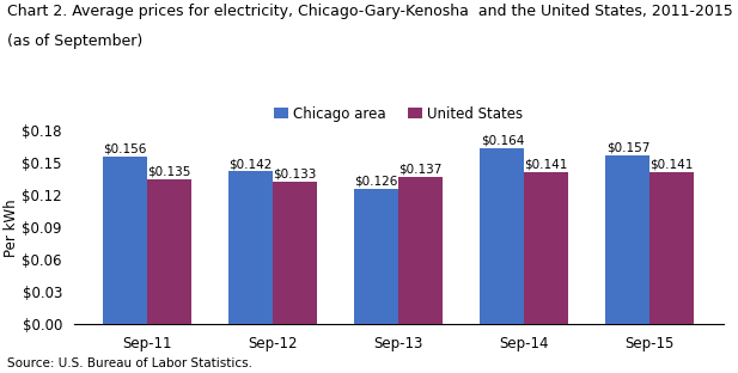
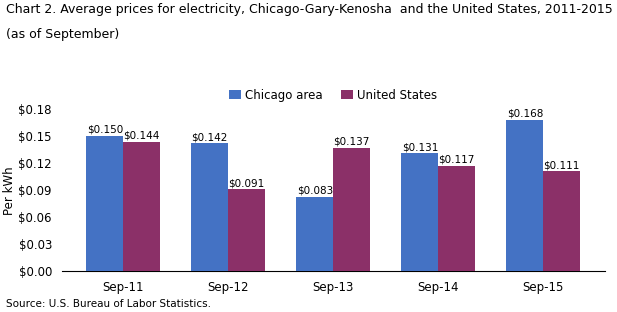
Chicago area/Sep-11: $0.156 -> $0.150
United States/Sep-11: $0.135 -> $0.144
United States/Sep-12: $0.133 -> $0.091
Chicago area/Sep-13: $0.126 -> $0.083
Chicago area/Sep-14: $0.164 -> $0.131
United States/Sep-14: $0.141 -> $0.117
Chicago area/Sep-15: $0.157 -> $0.168
United States/Sep-15: $0.141 -> $0.111
